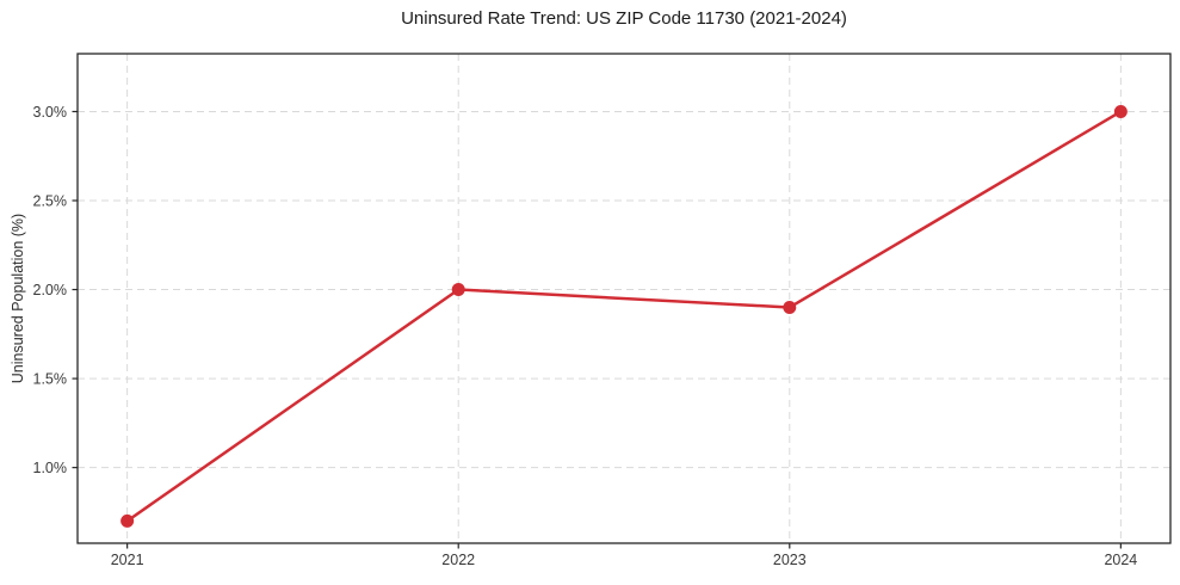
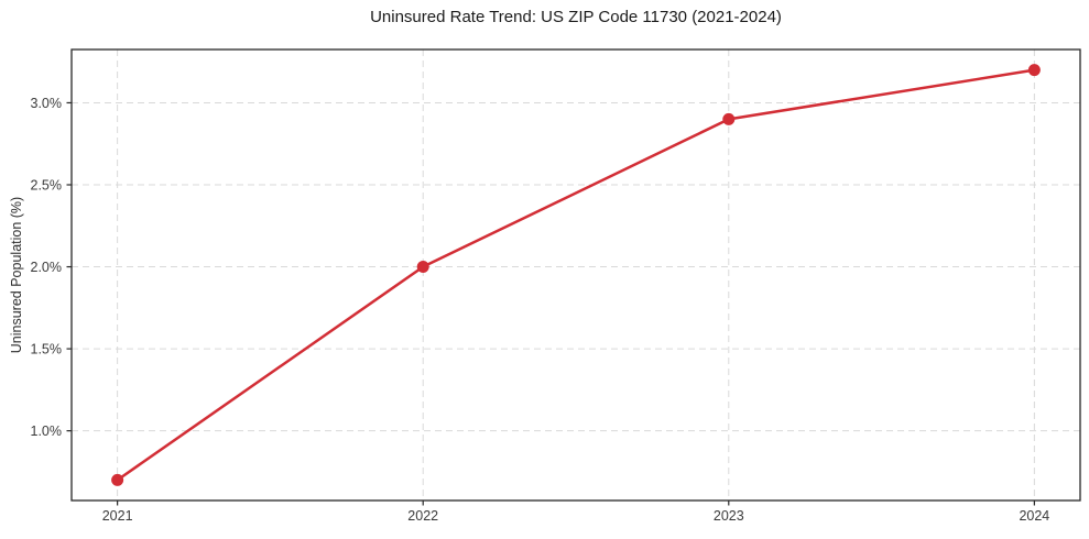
2023: 1.9% -> 2.9%
2024: 3.0% -> 3.2%
